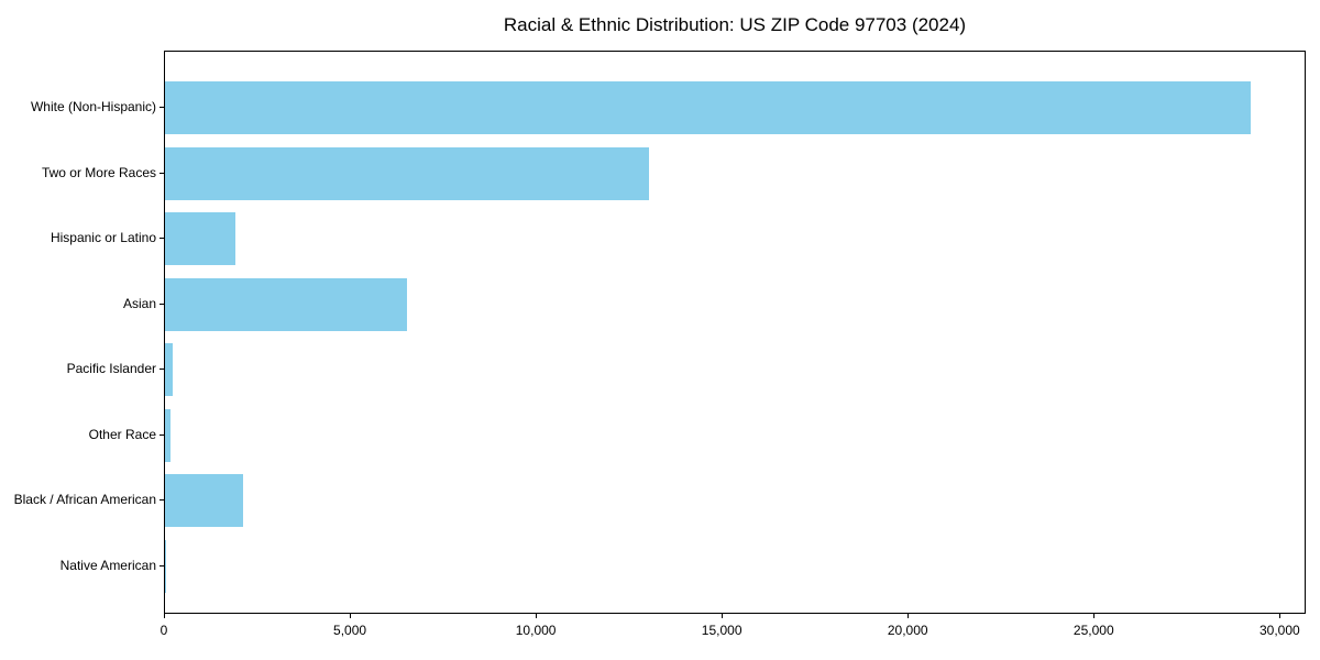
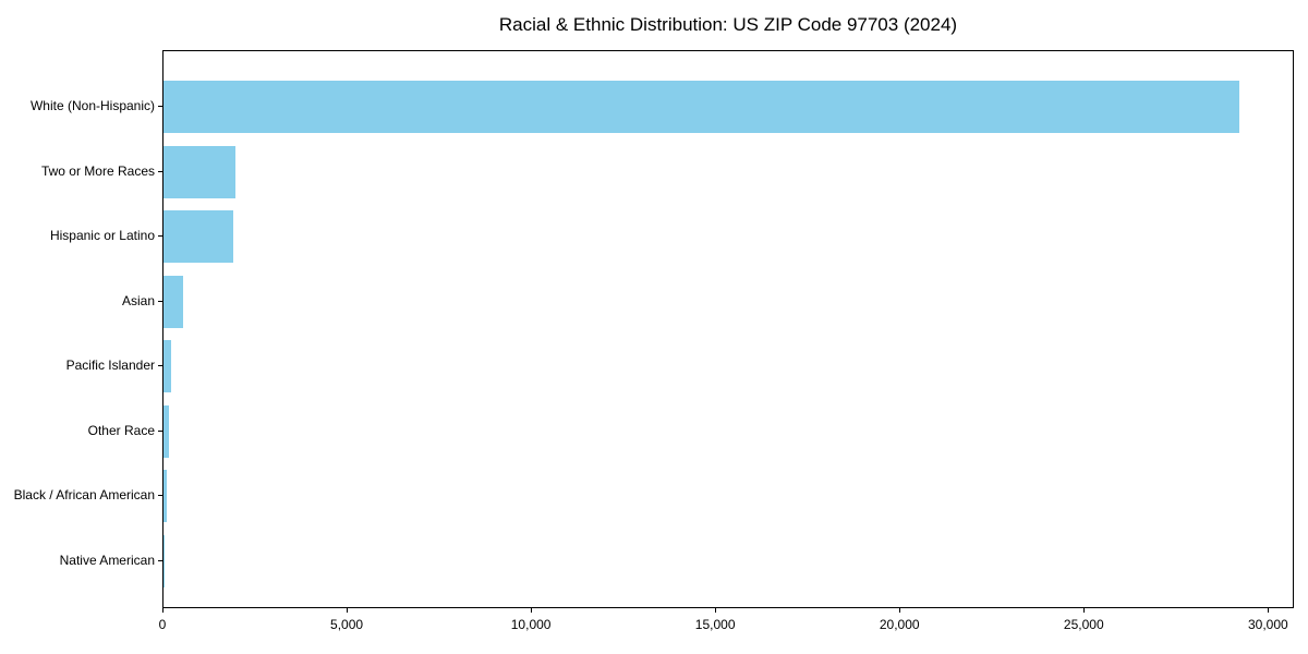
Two or More Races: 13000 -> 2000
Asian: 6500 -> 500
Black / African American: 2100 -> 100
